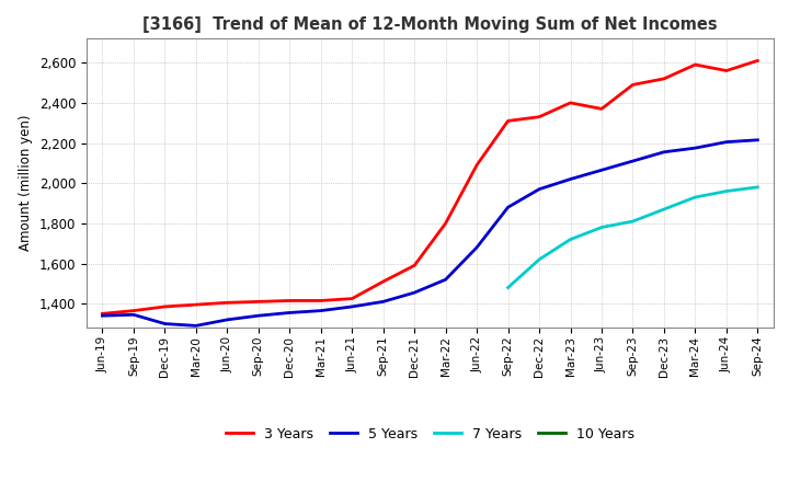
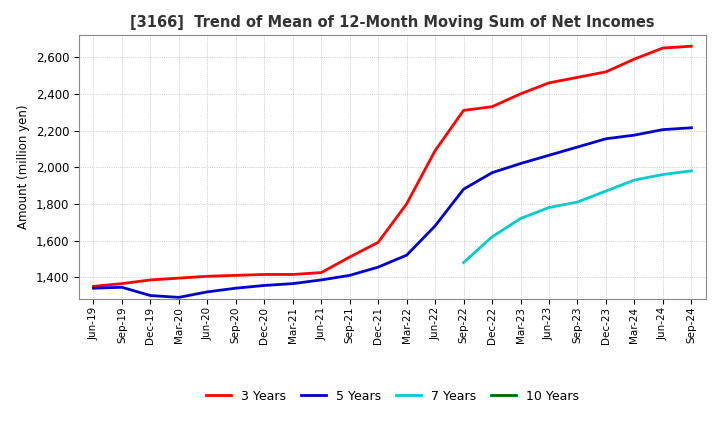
3 Years/Jun-23: 2,370 -> 2,460
3 Years/Jun-24: 2,560 -> 2,650
3 Years/Sep-24: 2,610 -> 2,660
